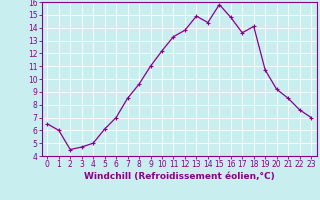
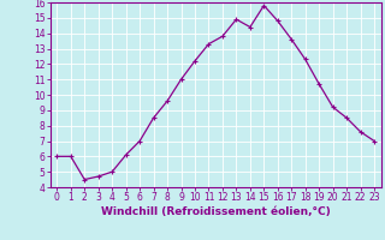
0: 6.5 -> 6.0
18: 14.1 -> 12.3
